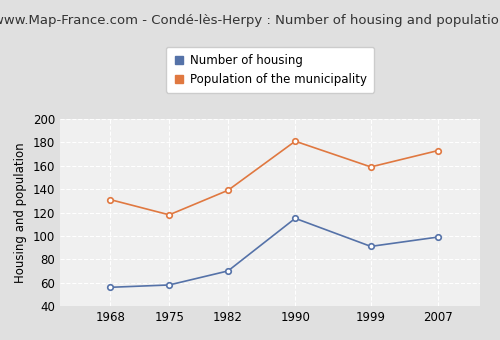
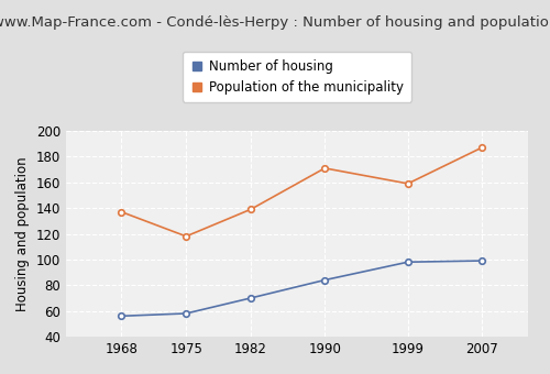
Population of the municipality/1968: 131 -> 137
Number of housing/1990: 115 -> 84
Population of the municipality/1990: 181 -> 171
Number of housing/1999: 91 -> 98
Population of the municipality/2007: 173 -> 187
